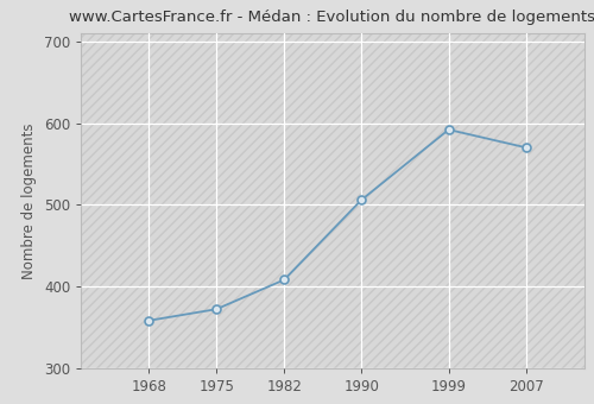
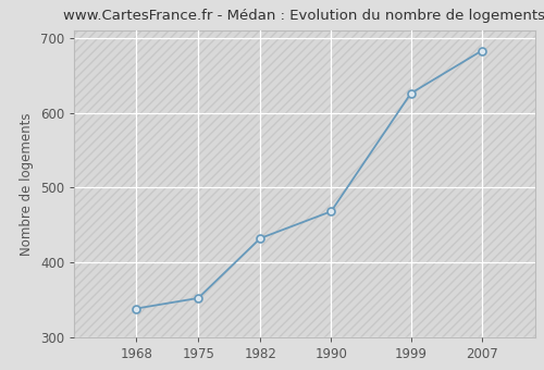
1968: 358 -> 338
1975: 372 -> 352
1982: 408 -> 432
1990: 506 -> 468
1999: 592 -> 626
2007: 570 -> 683
